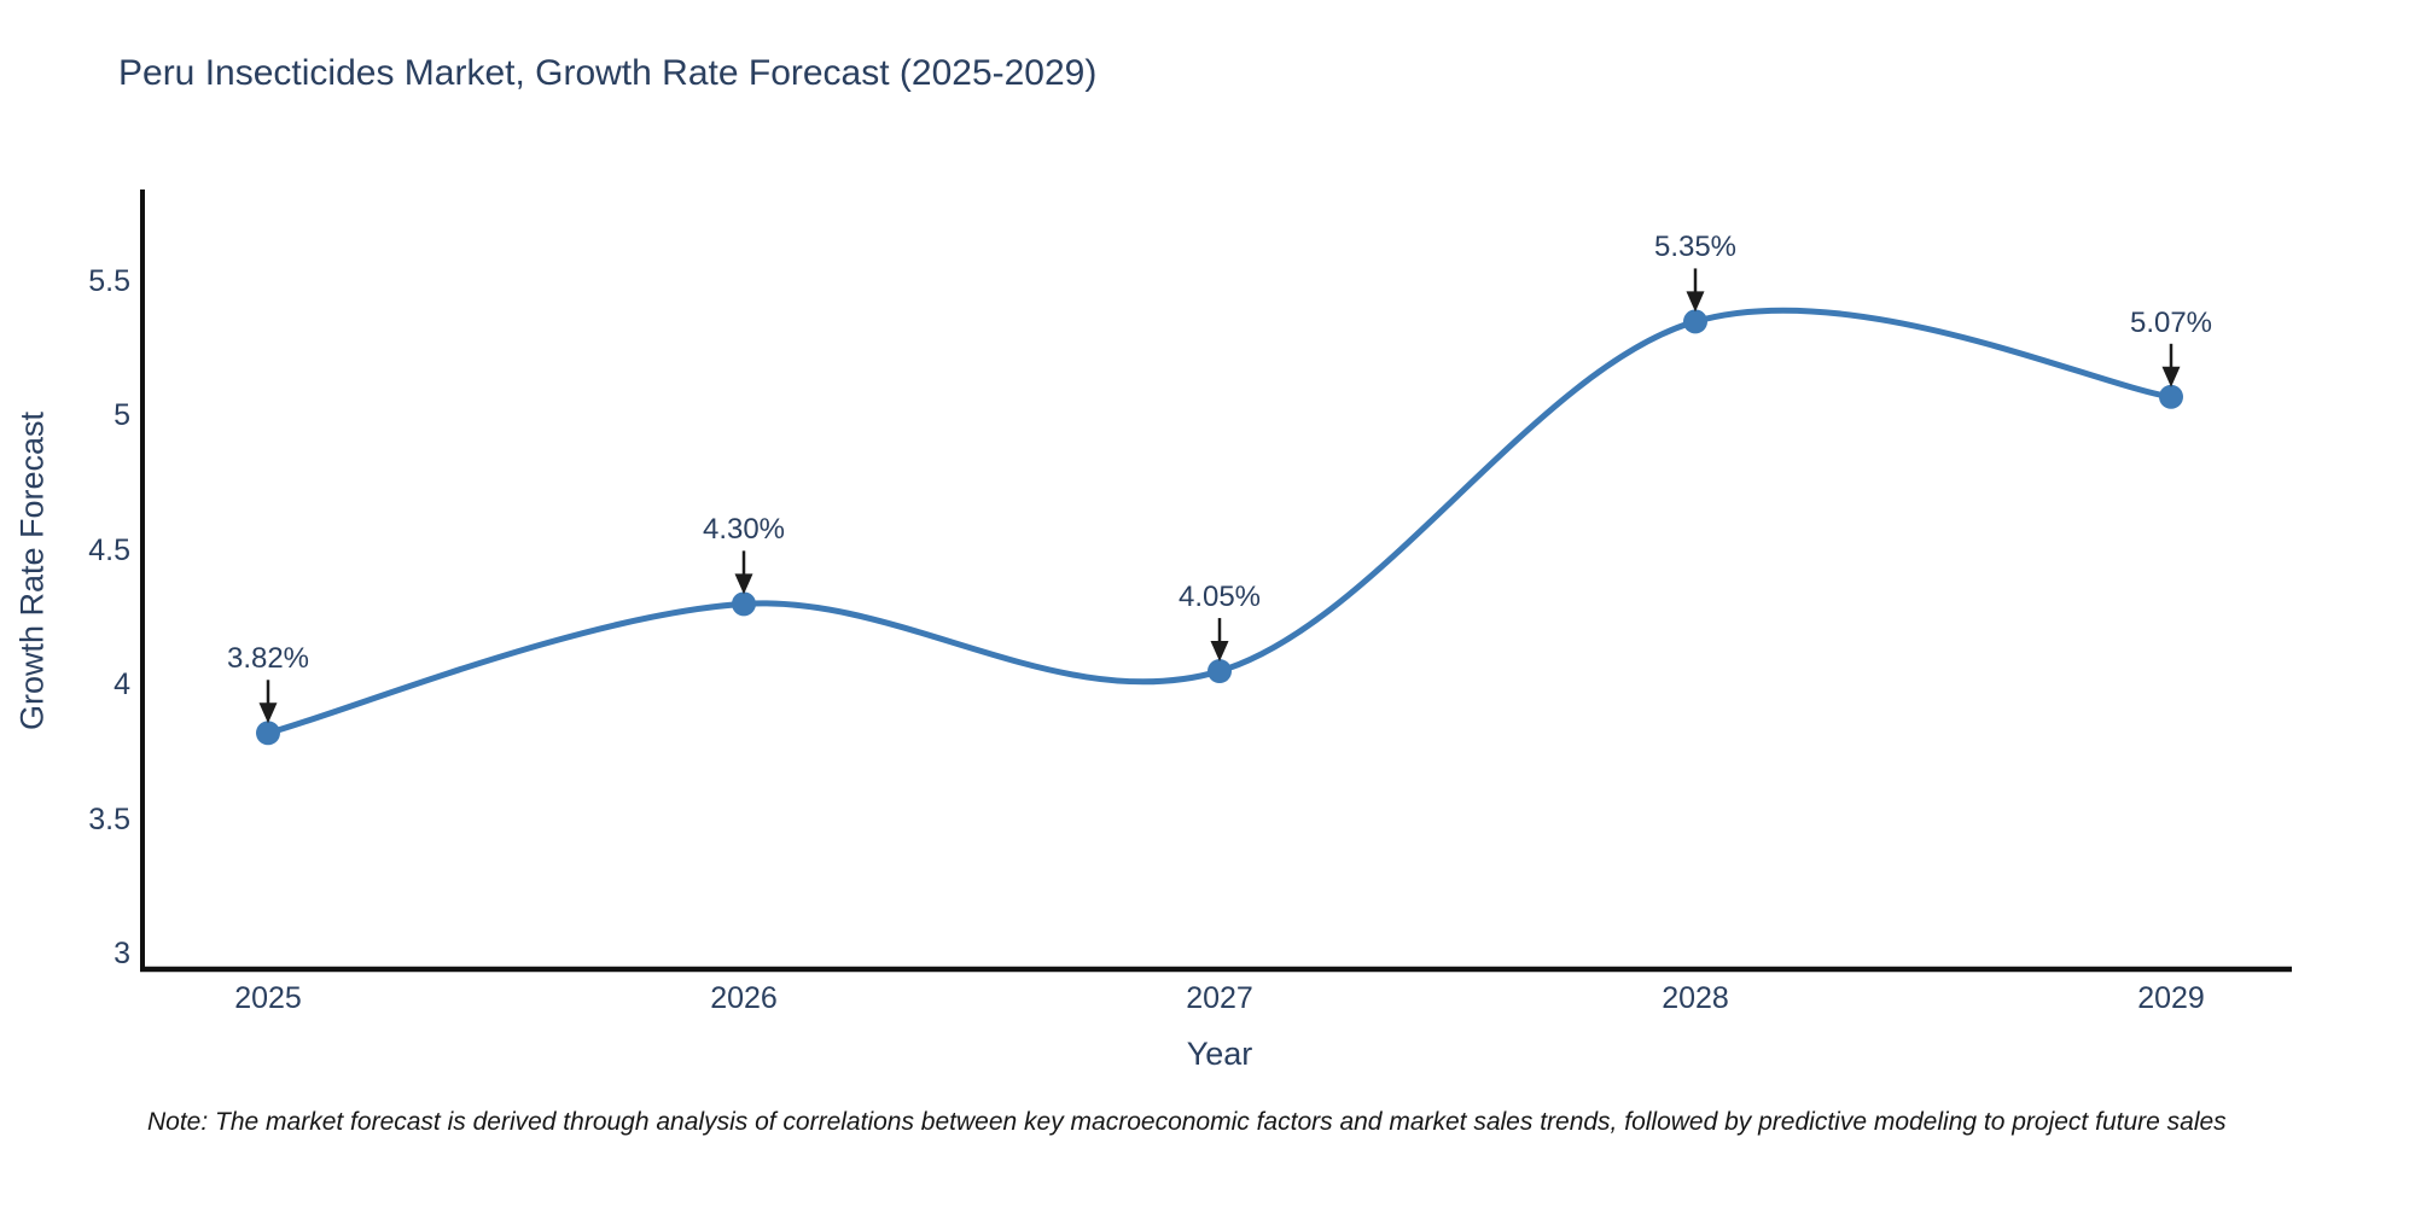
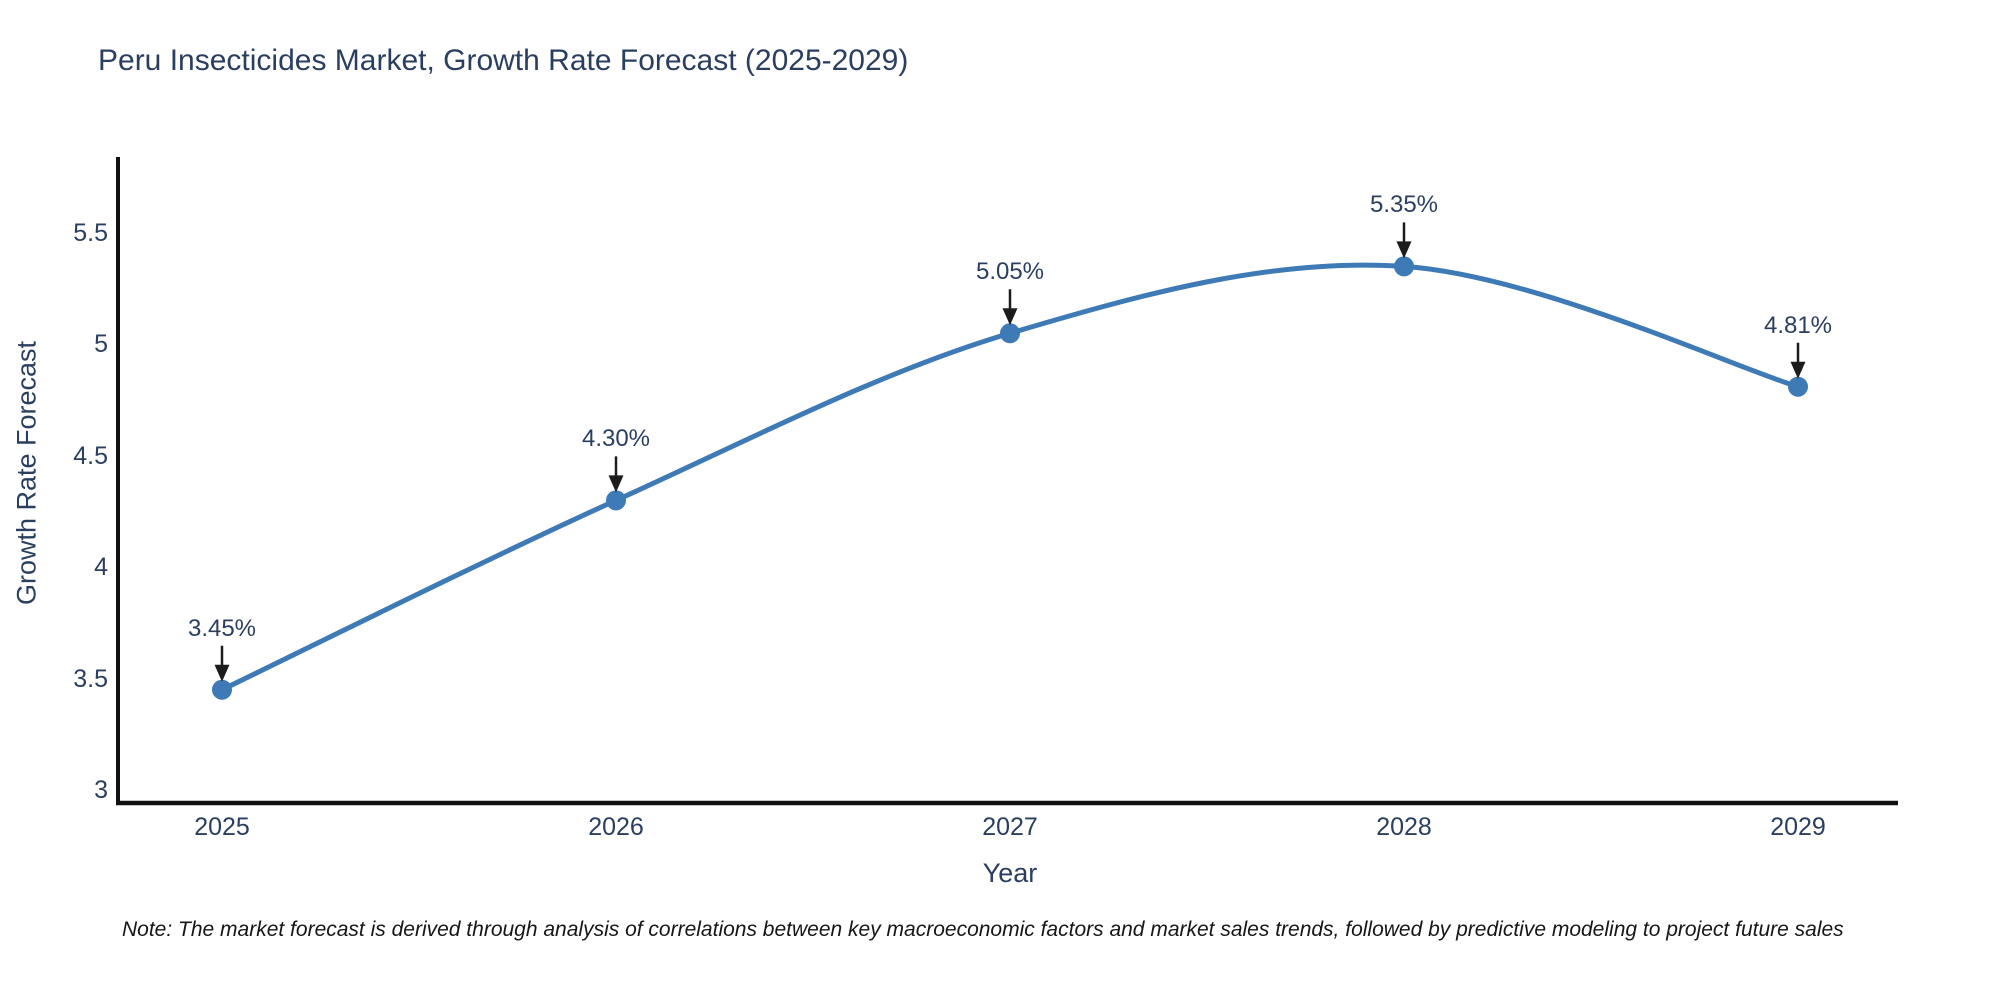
2025: 3.82% -> 3.45%
2027: 4.05% -> 5.05%
2029: 5.07% -> 4.81%
